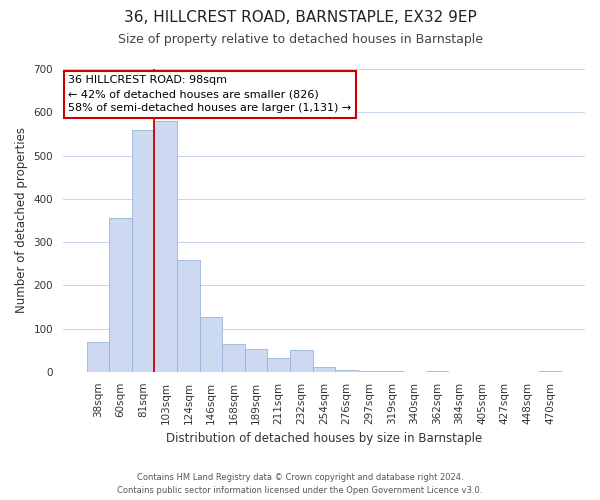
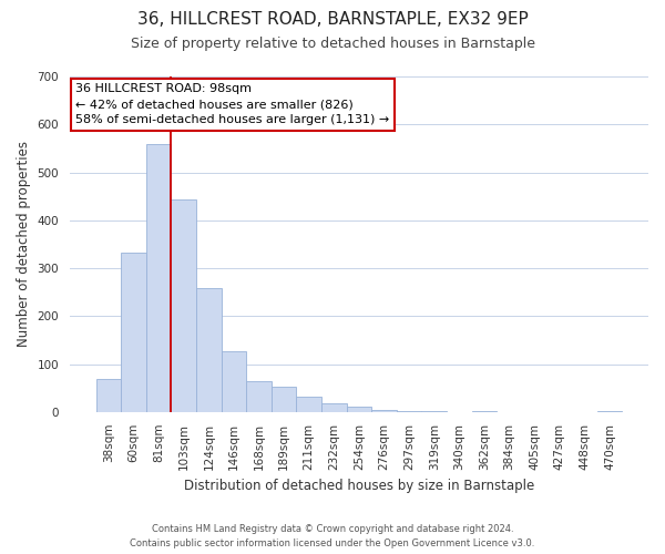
60sqm: 355 -> 333
103sqm: 580 -> 443
232sqm: 50 -> 17
